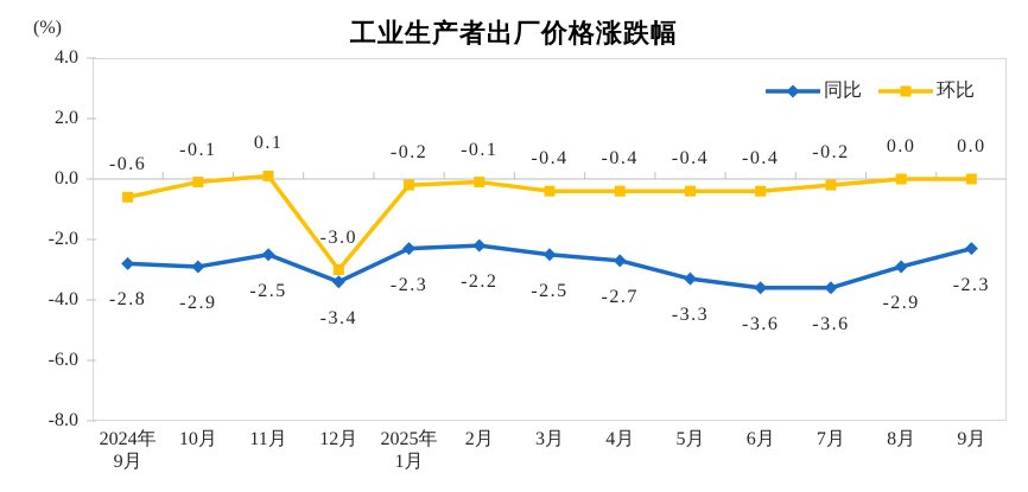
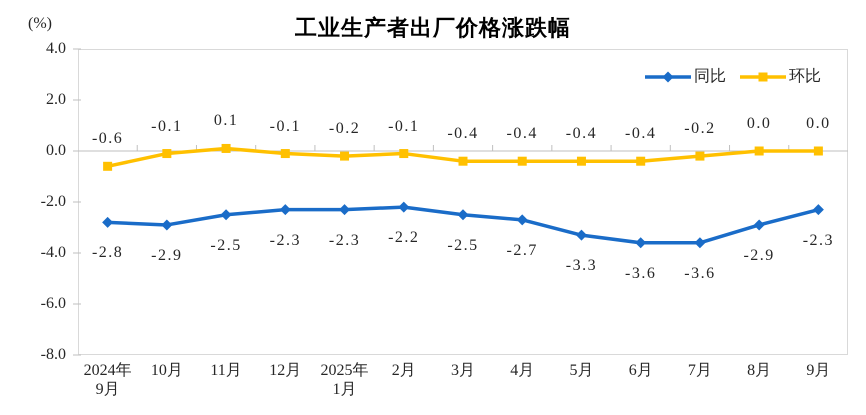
同比/12月: -3.4 -> -2.3
环比/12月: -3.0 -> -0.1
